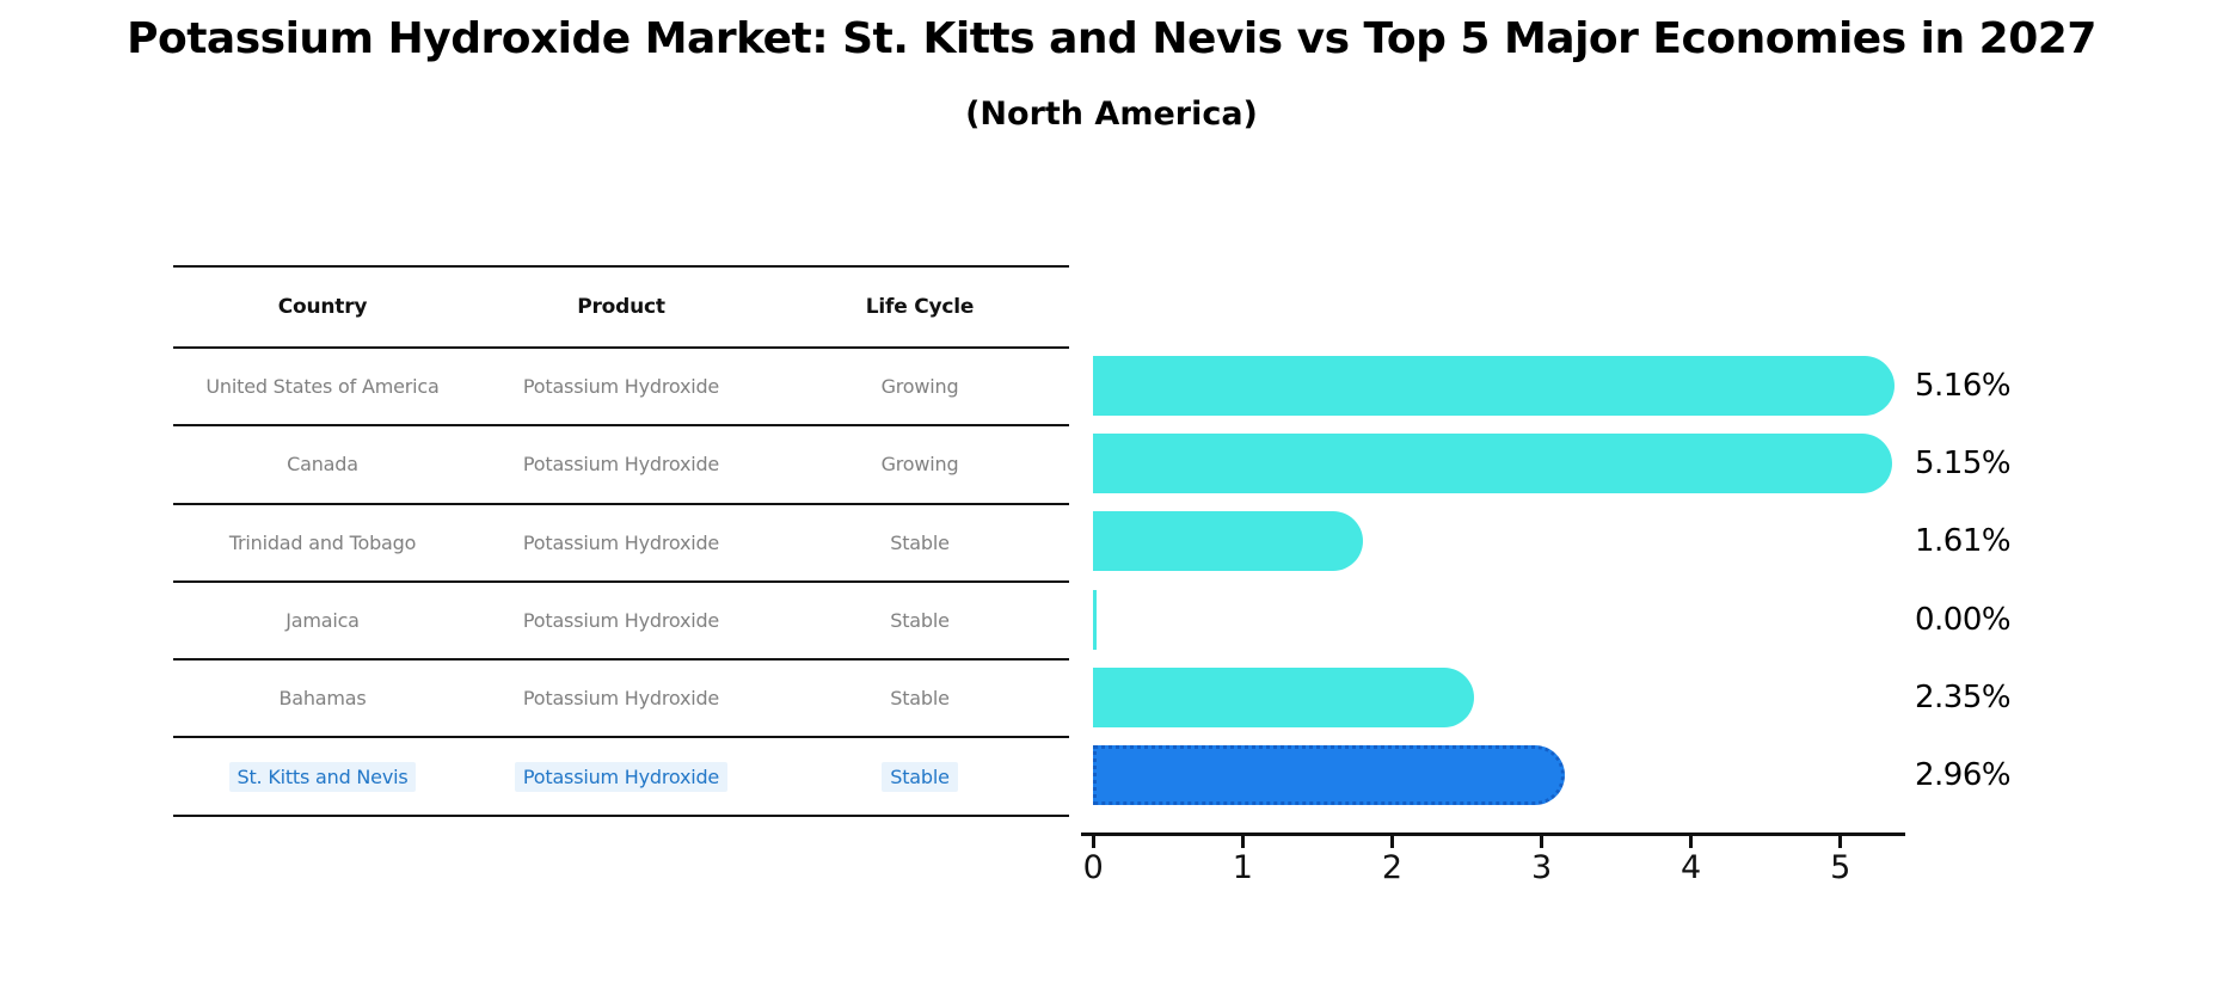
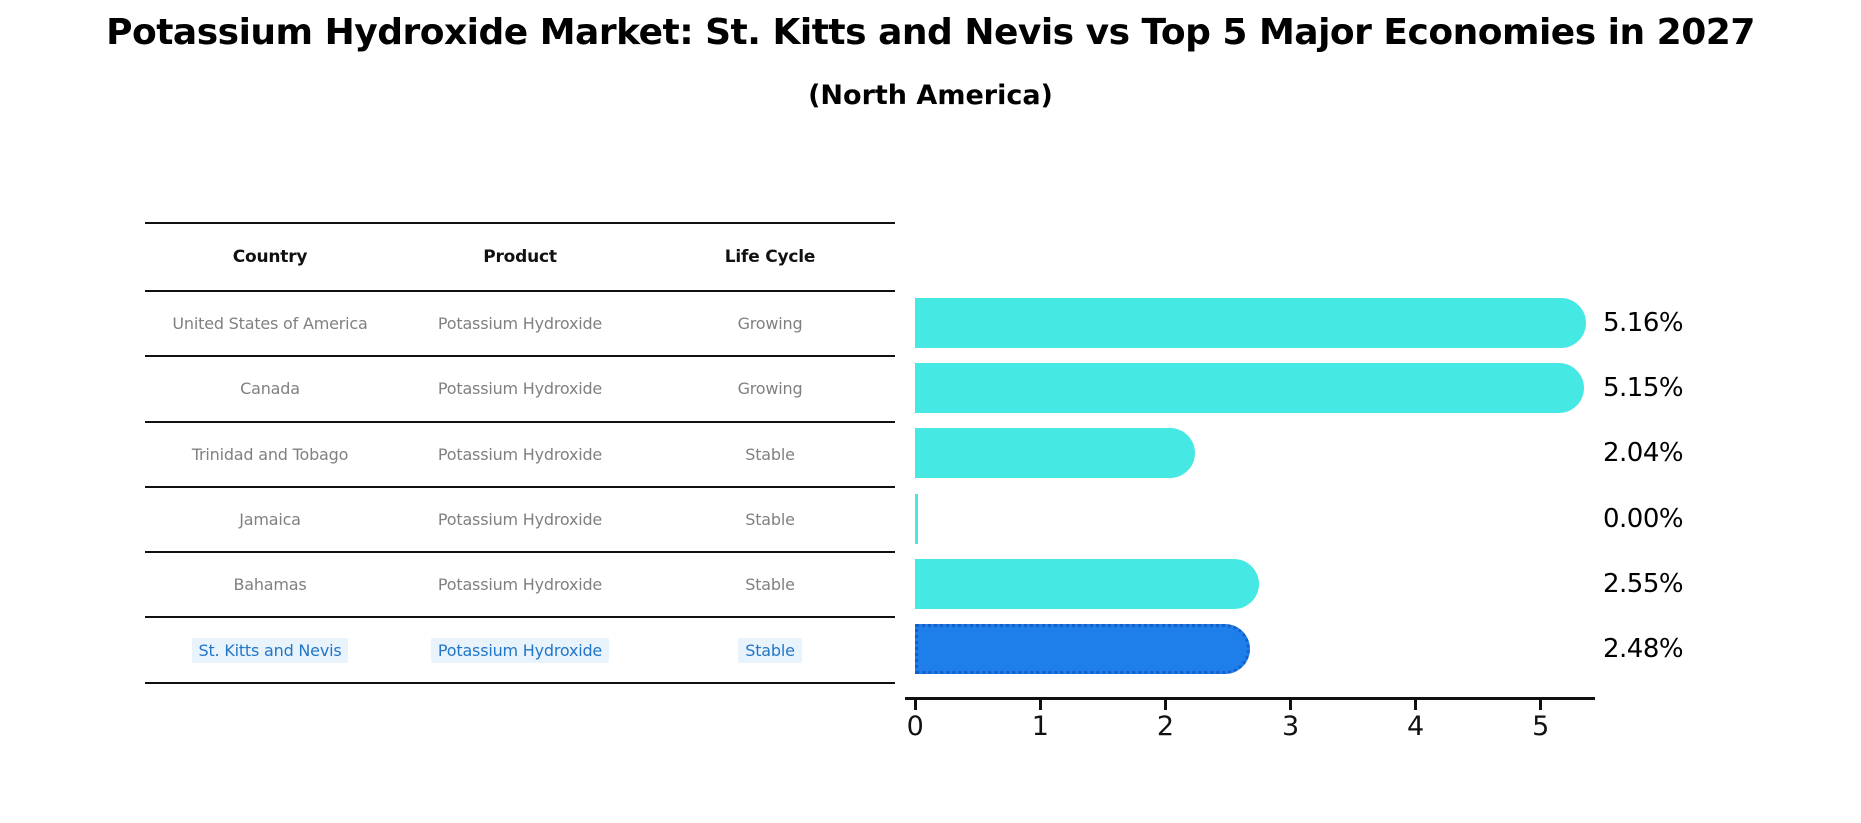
Trinidad and Tobago: 1.61% -> 2.04%
Bahamas: 2.35% -> 2.55%
St. Kitts and Nevis: 2.96% -> 2.48%
